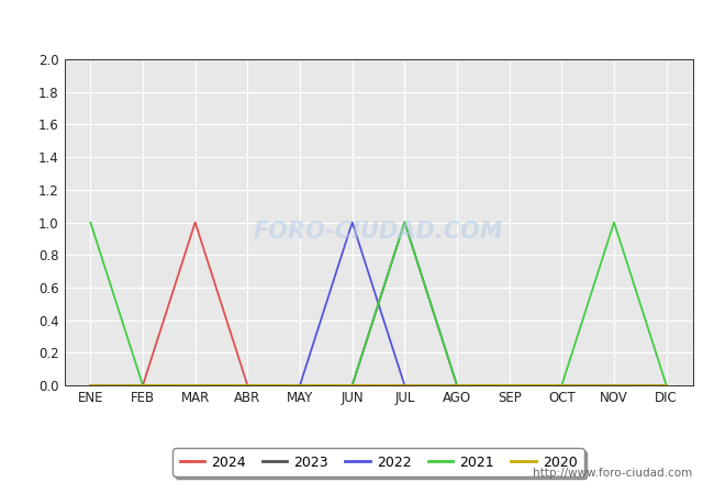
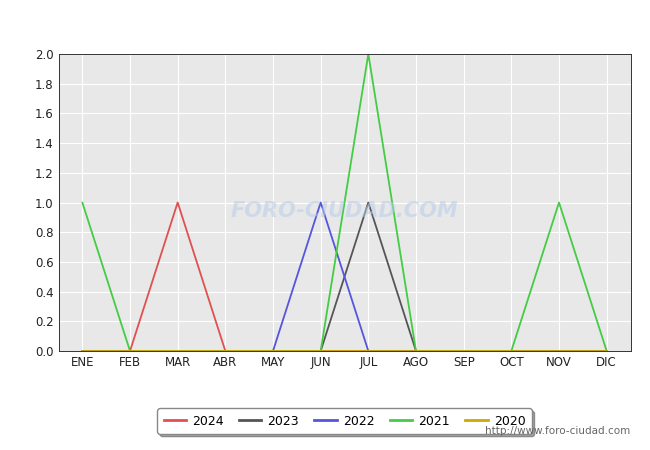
2021/JUL: 1 -> 2
